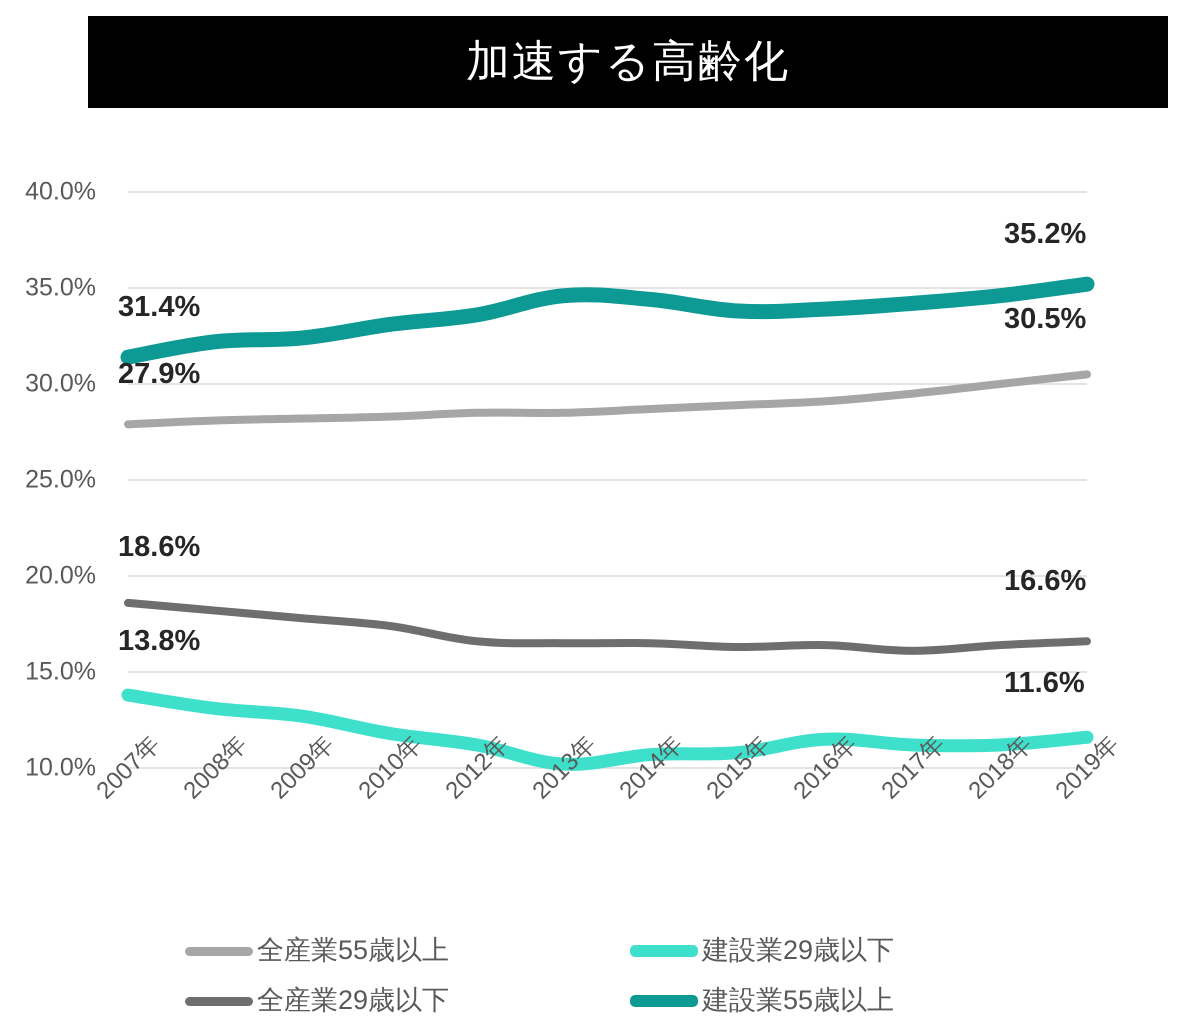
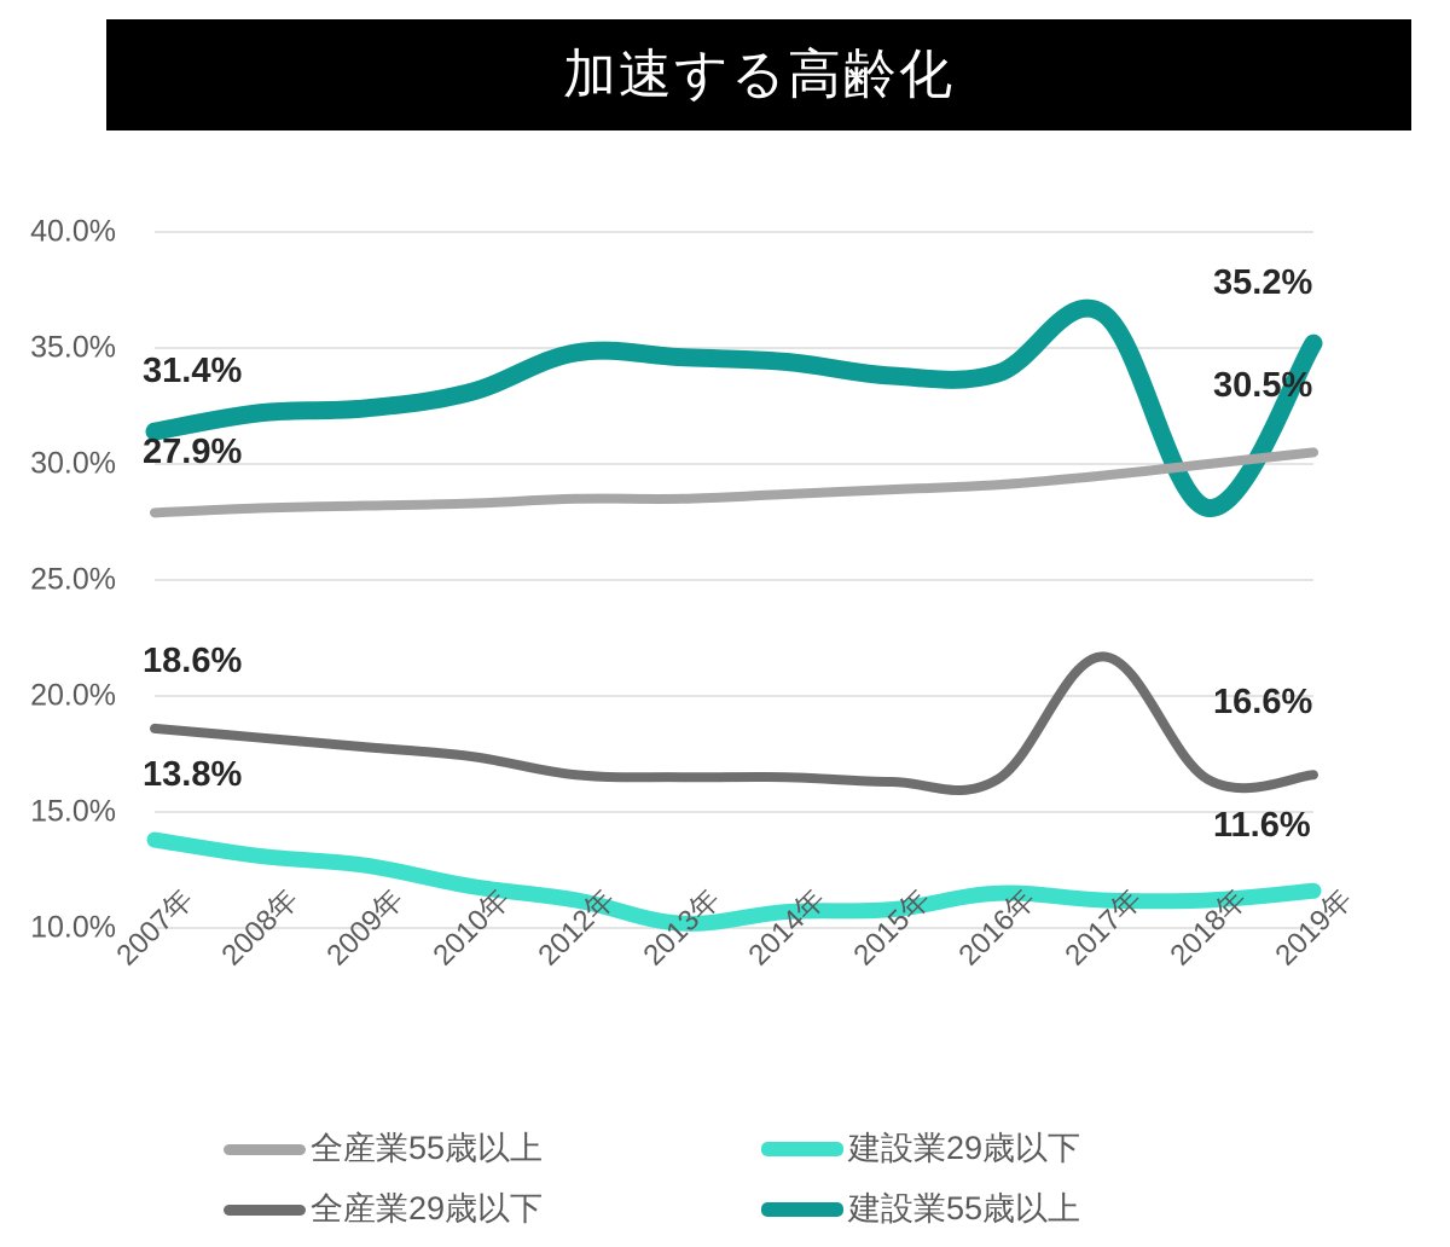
建設業55歳以上/2012年: 33.6% -> 34.8%
建設業55歳以上/2017年: 34.2% -> 36.5%
全産業29歳以下/2017年: 16.1% -> 21.7%
建設業55歳以上/2018年: 34.6% -> 28.1%
